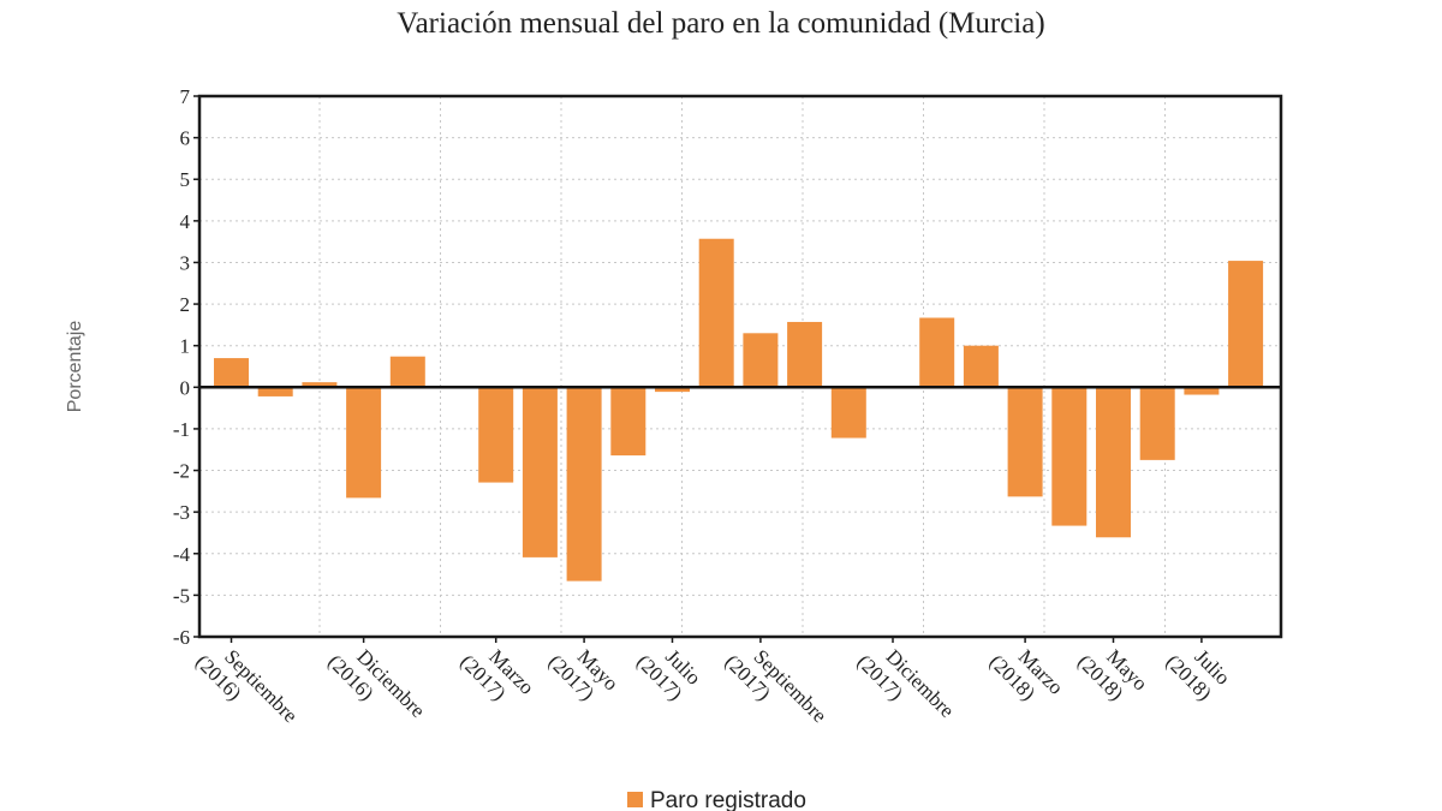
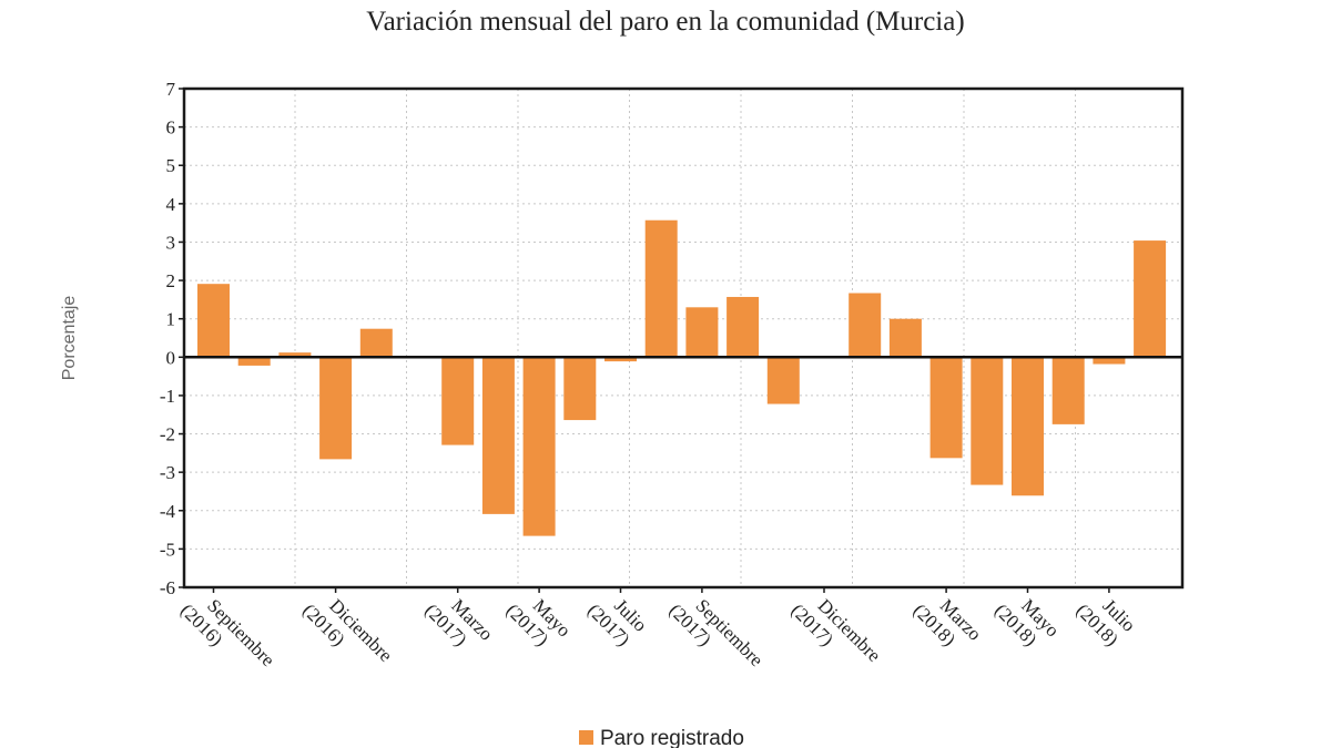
Septiembre (2016): 0.7 -> 1.9
